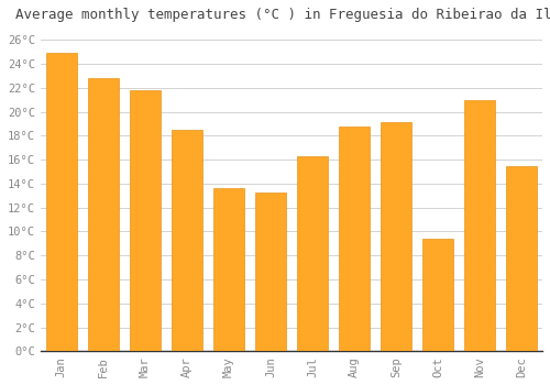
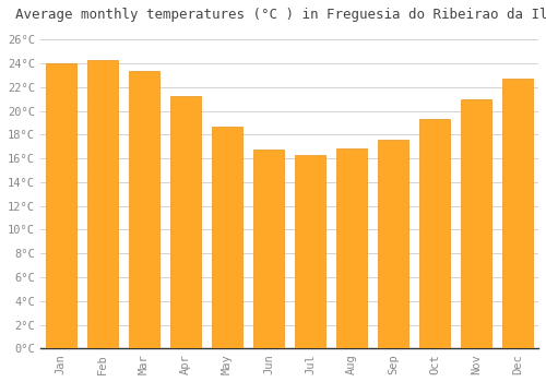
Jan: 24.9°C -> 24.0°C
Feb: 22.8°C -> 24.3°C
Mar: 21.8°C -> 23.4°C
Apr: 18.5°C -> 21.2°C
May: 13.6°C -> 18.7°C
Jun: 13.3°C -> 16.7°C
Aug: 18.8°C -> 16.8°C
Sep: 19.1°C -> 17.6°C
Oct: 9.4°C -> 19.3°C
Dec: 15.5°C -> 22.7°C
